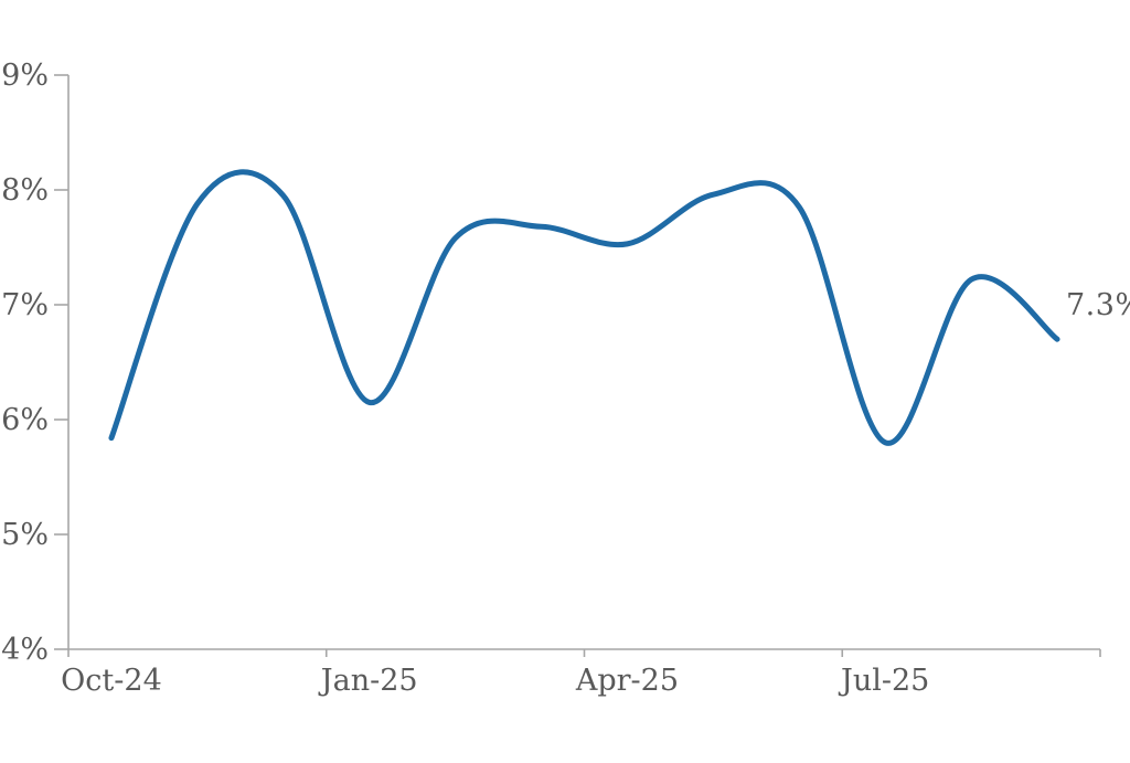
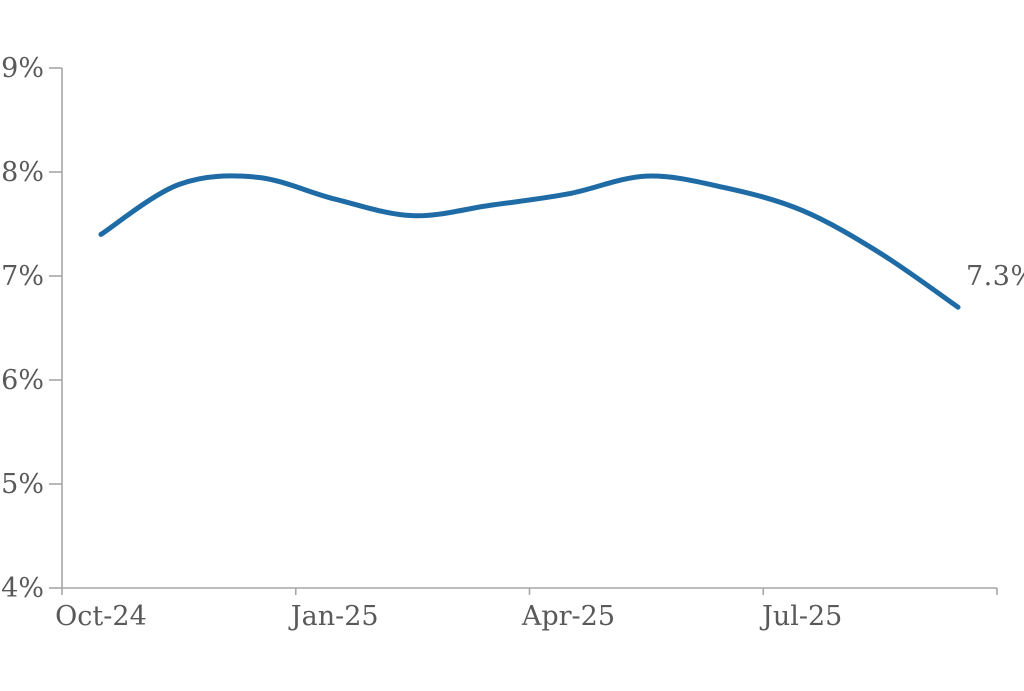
Oct-24: 5.84% -> 7.40%
Jan-25: 6.15% -> 7.74%
Apr-25: 7.53% -> 7.79%
Jul-25: 5.80% -> 7.63%
